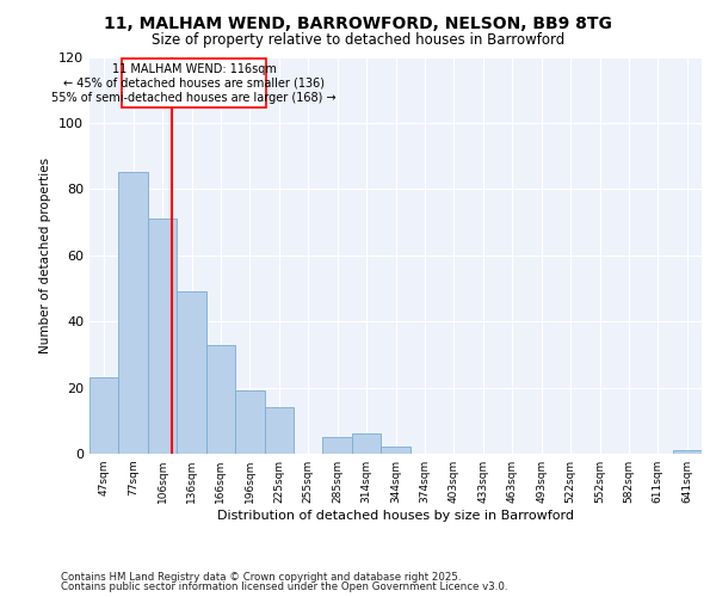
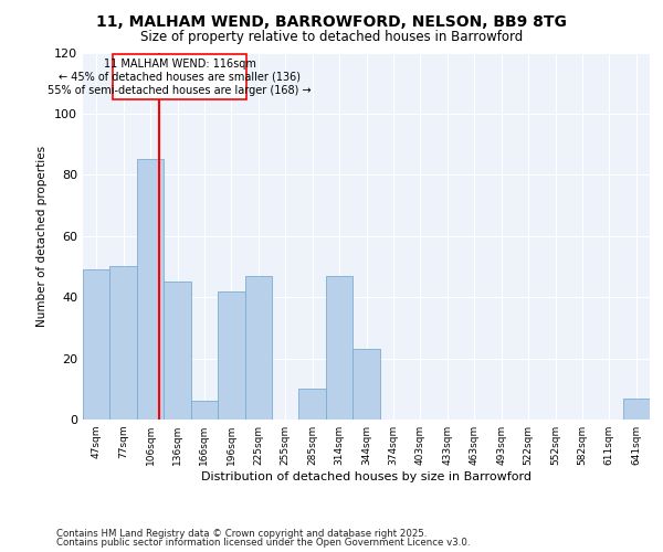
47sqm: 23 -> 49
77sqm: 85 -> 50
106sqm: 71 -> 85
136sqm: 49 -> 45
166sqm: 33 -> 6
196sqm: 19 -> 42
225sqm: 14 -> 47
285sqm: 5 -> 10
314sqm: 6 -> 47
344sqm: 2 -> 23
641sqm: 1 -> 7
